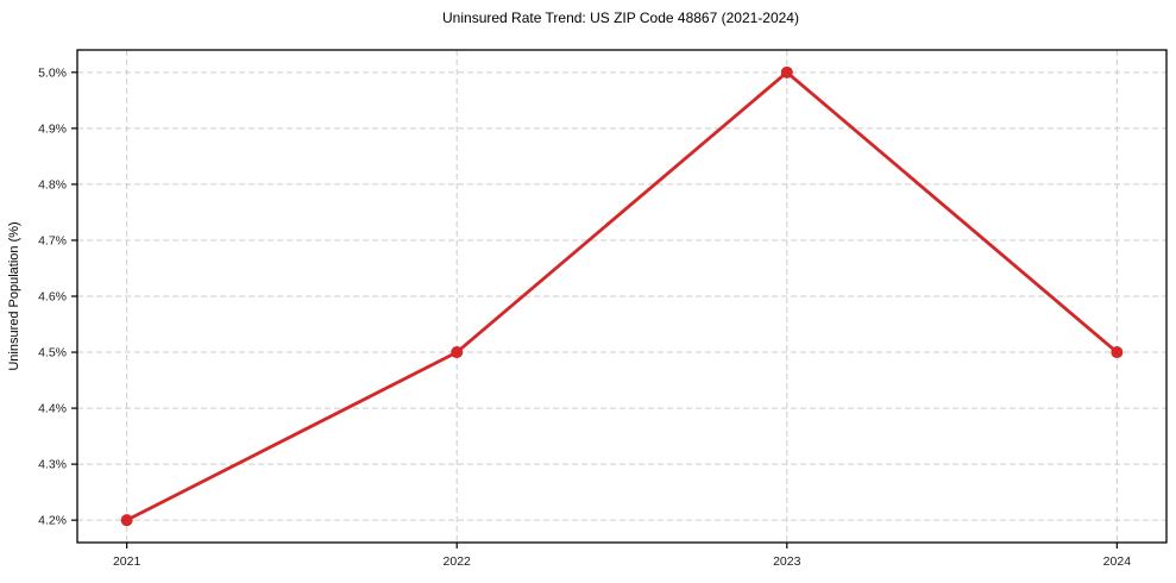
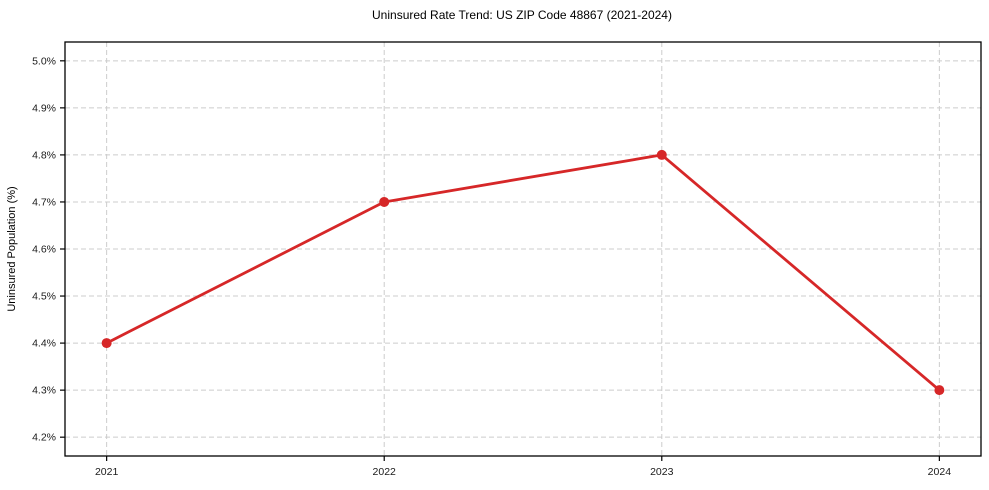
2021: 4.2% -> 4.4%
2022: 4.5% -> 4.7%
2023: 5.0% -> 4.8%
2024: 4.5% -> 4.3%
